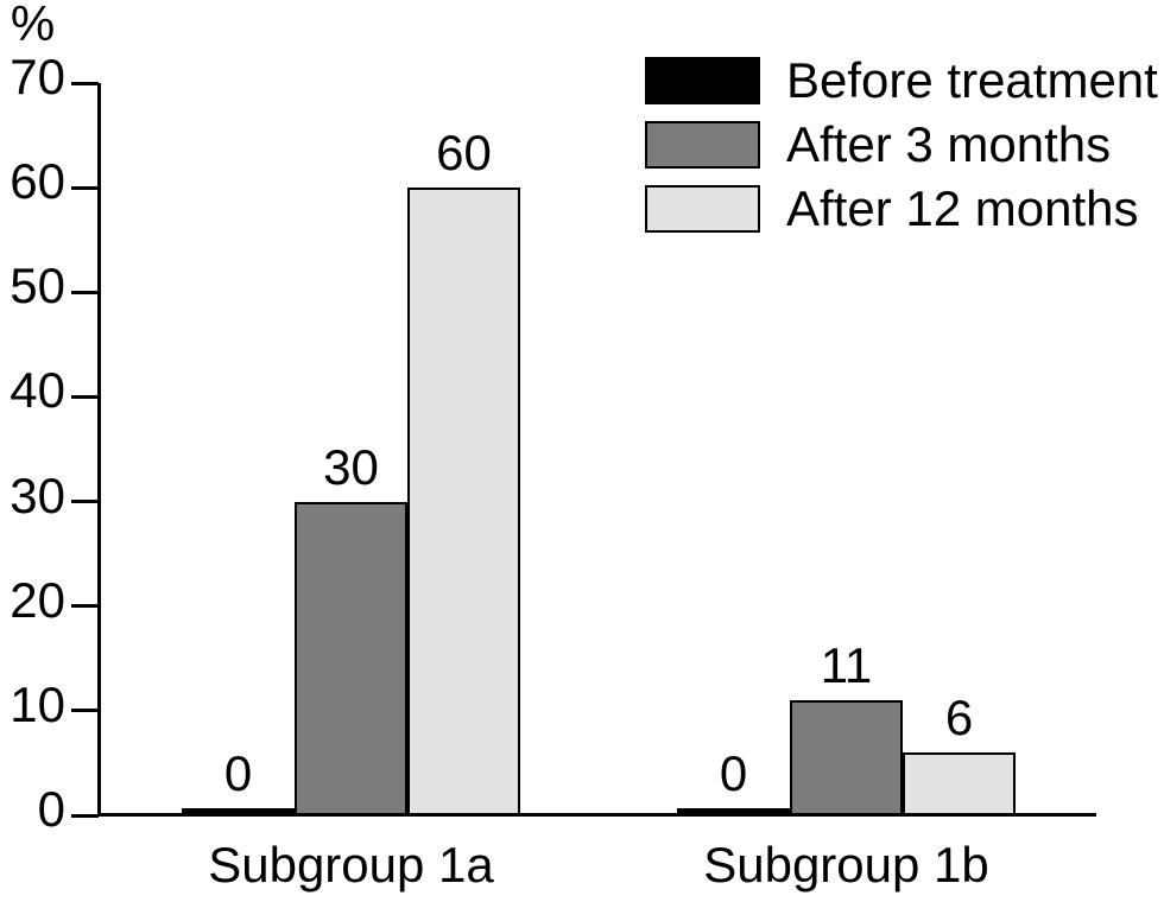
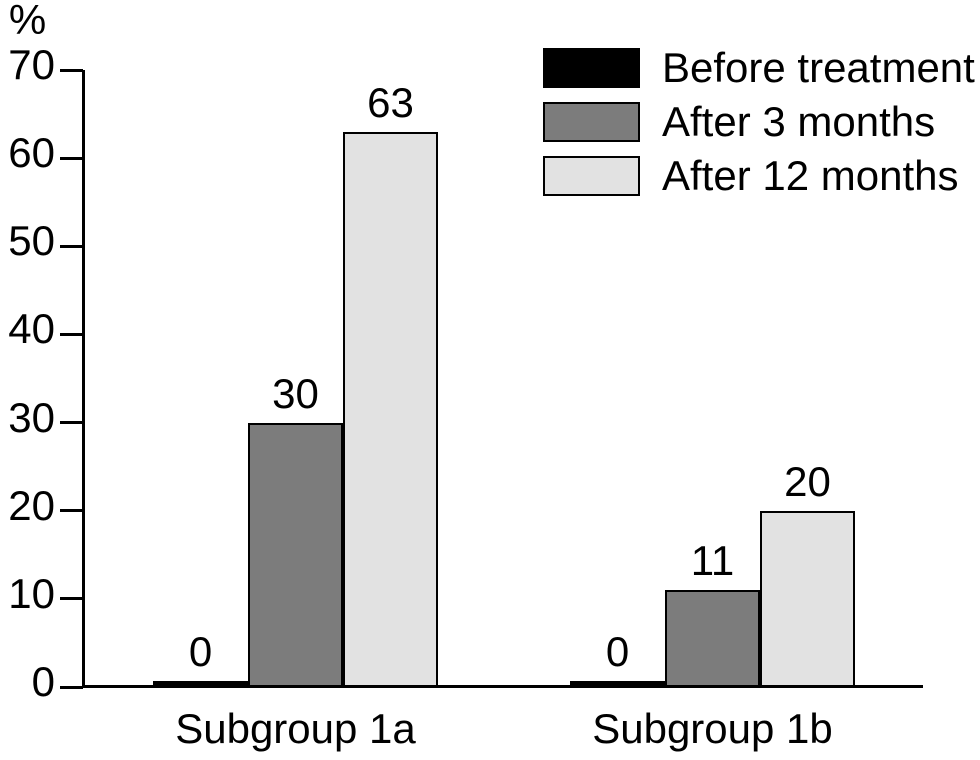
After 12 months/Subgroup 1a: 60 -> 63
After 12 months/Subgroup 1b: 6 -> 20
